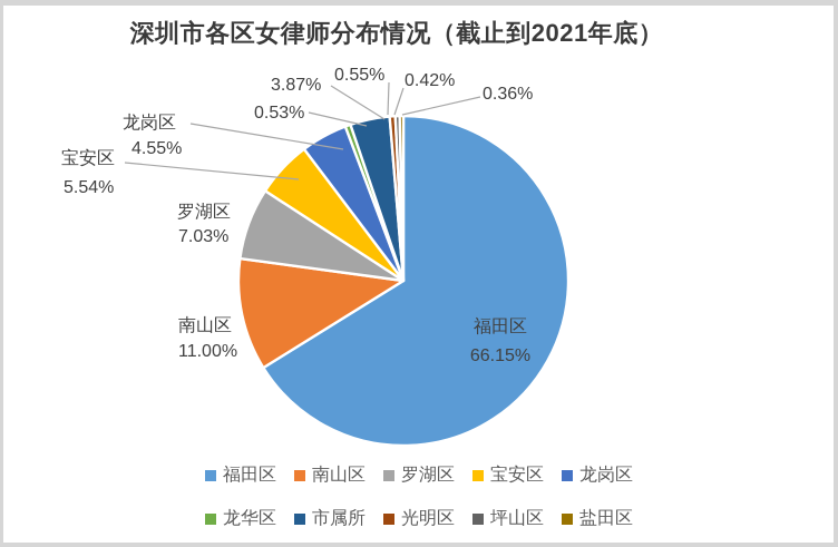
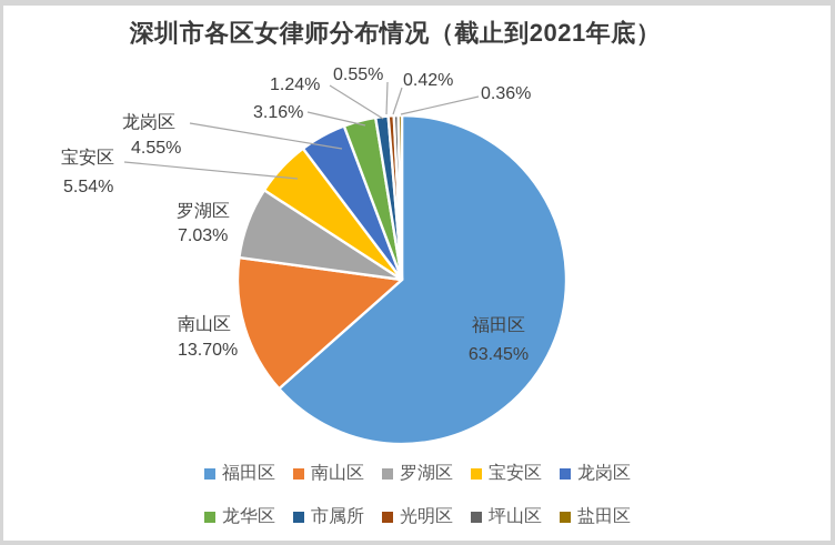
福田区: 66.15% -> 63.45%
南山区: 11.00% -> 13.70%
龙华区: 0.53% -> 3.16%
市属所: 3.87% -> 1.24%
